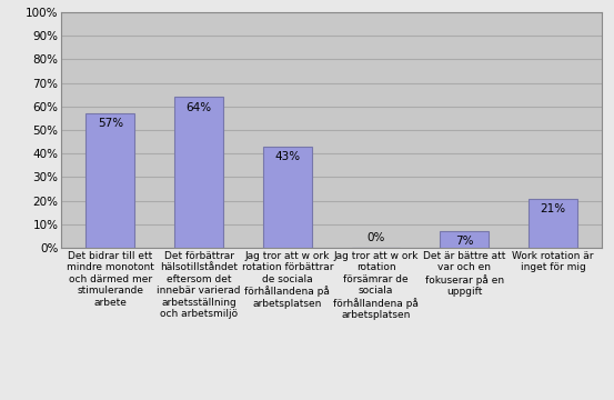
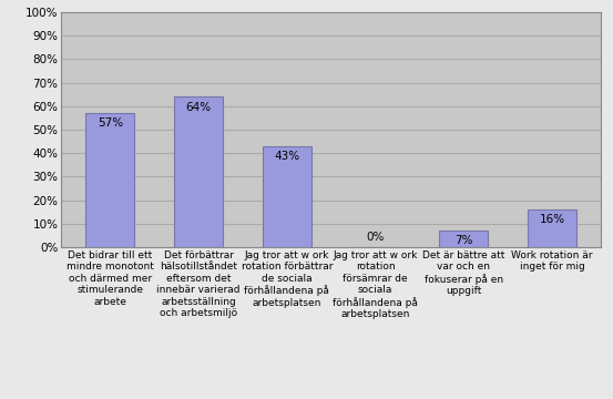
Work rotation är inget för mig: 21% -> 16%
